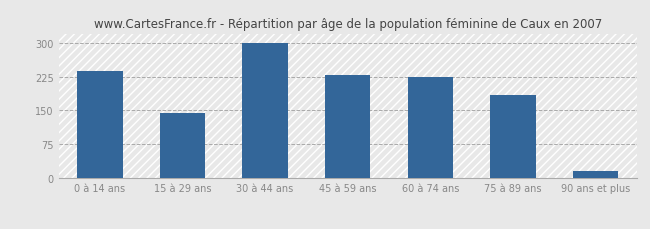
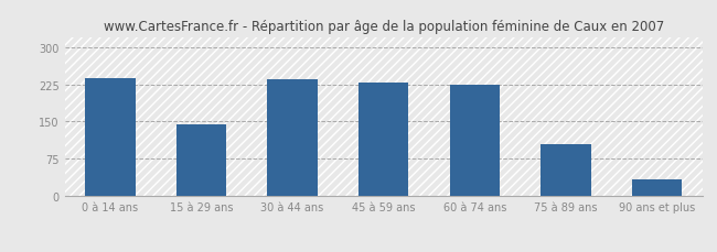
30 à 44 ans: 298 -> 235
75 à 89 ans: 185 -> 105
90 ans et plus: 17 -> 35
